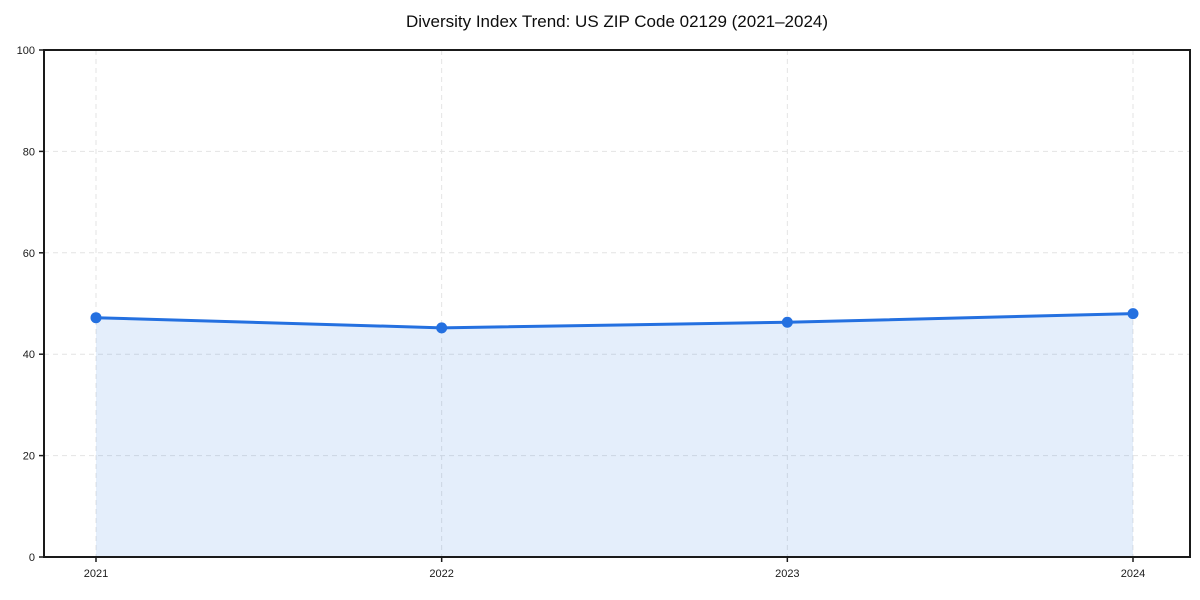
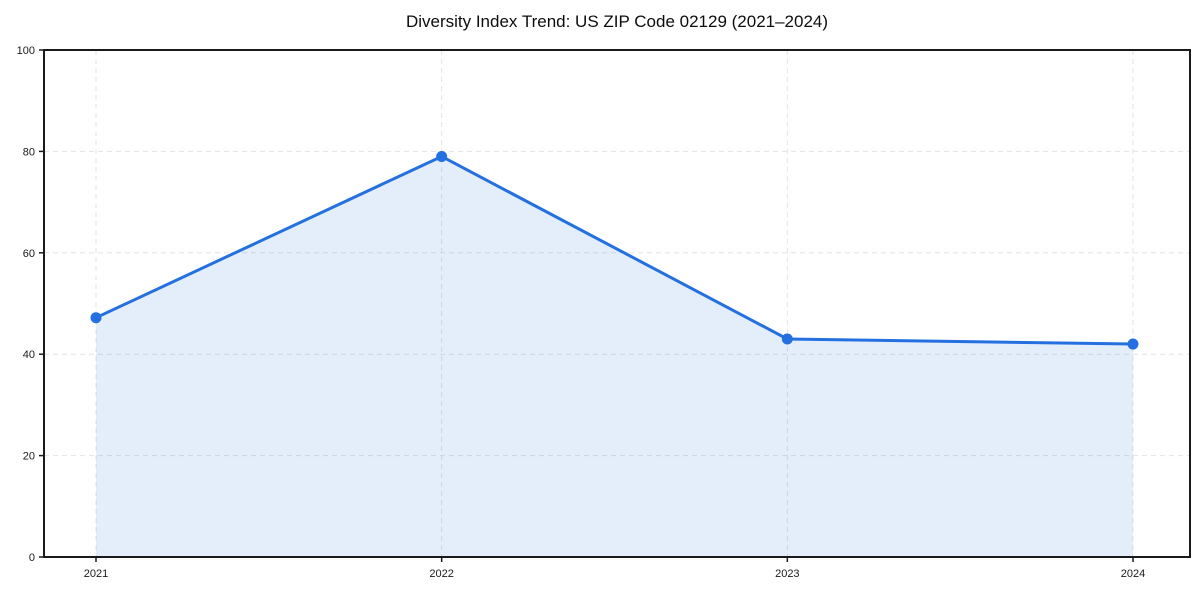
2022: 45 -> 79
2023: 46 -> 43
2024: 48 -> 42
